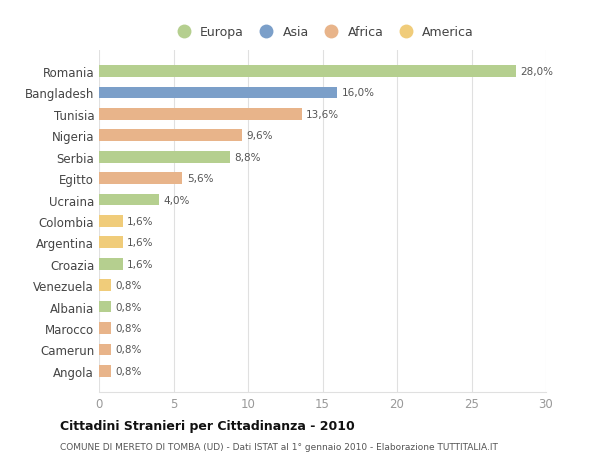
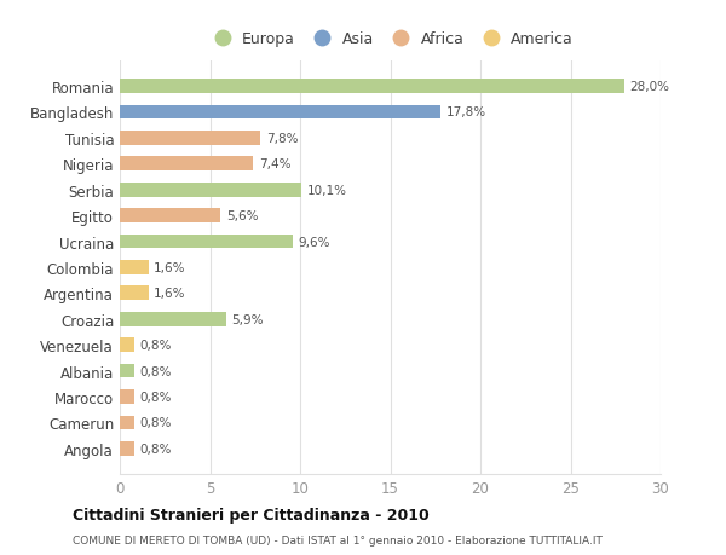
Bangladesh: 16,0% -> 17,8%
Tunisia: 13,6% -> 7,8%
Nigeria: 9,6% -> 7,4%
Serbia: 8,8% -> 10,1%
Ucraina: 4,0% -> 9,6%
Croazia: 1,6% -> 5,9%
